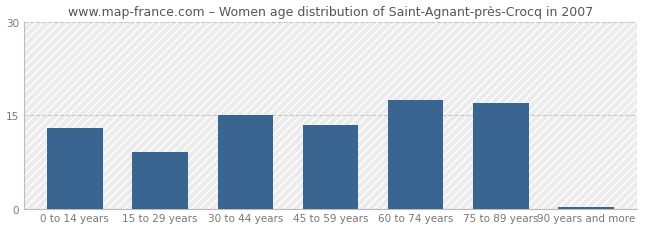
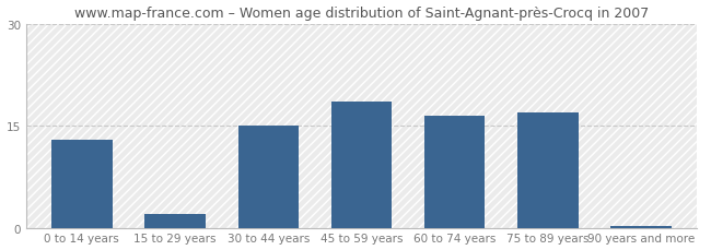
15 to 29 years: 9.0 -> 2.0
45 to 59 years: 13.4 -> 18.5
60 to 74 years: 17.4 -> 16.5
